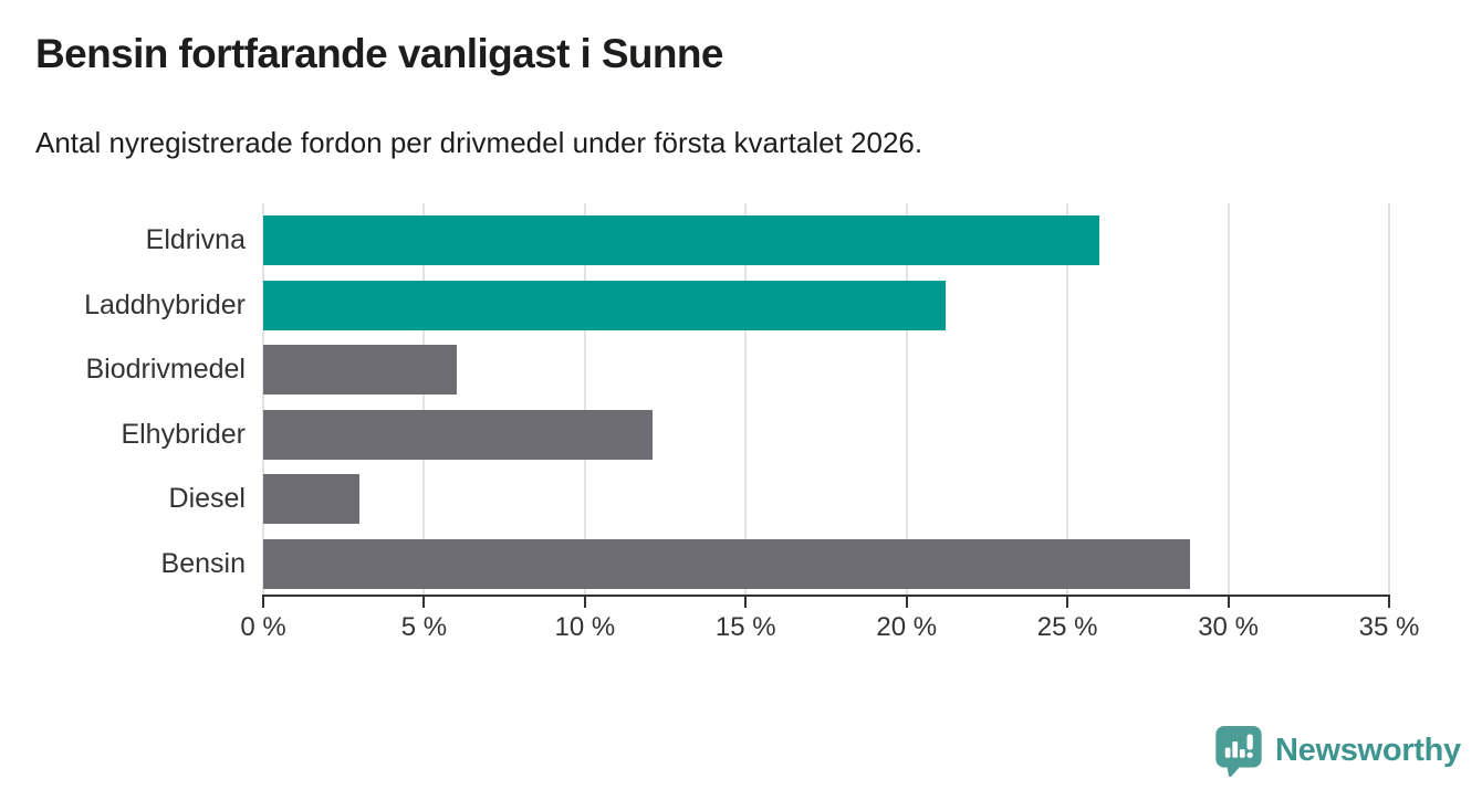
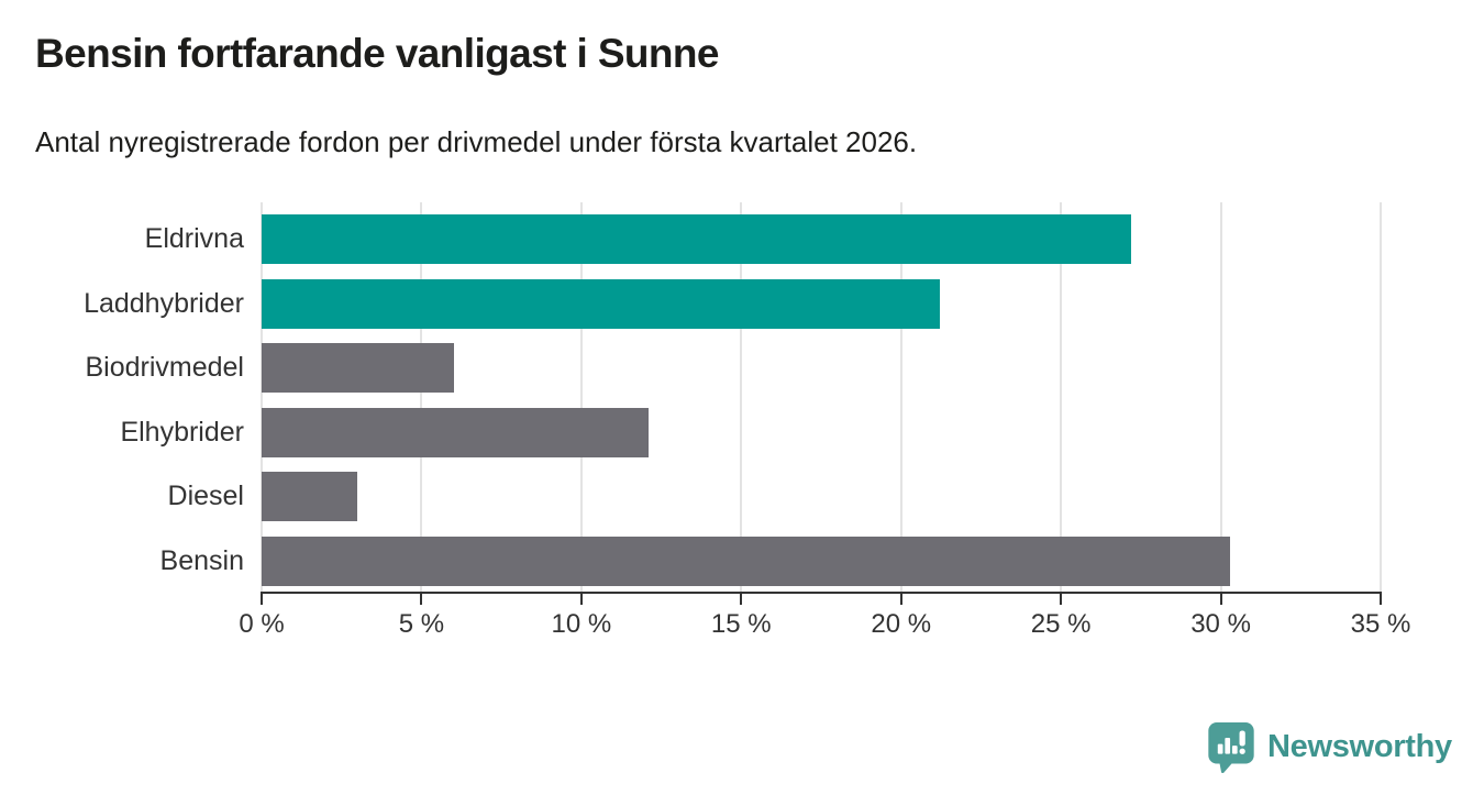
Eldrivna: 26.0% -> 27.2%
Bensin: 28.8% -> 30.3%
